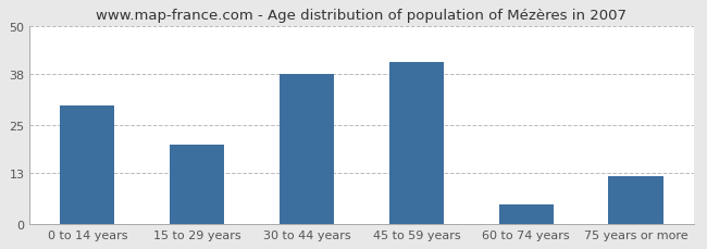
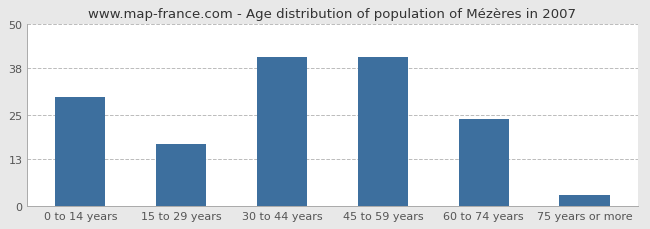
15 to 29 years: 20 -> 17
30 to 44 years: 38 -> 41
60 to 74 years: 5 -> 24
75 years or more: 12 -> 3
